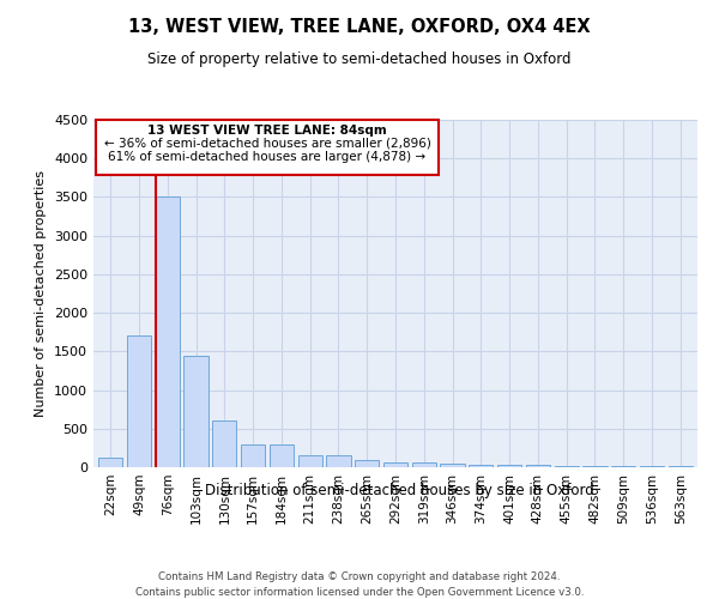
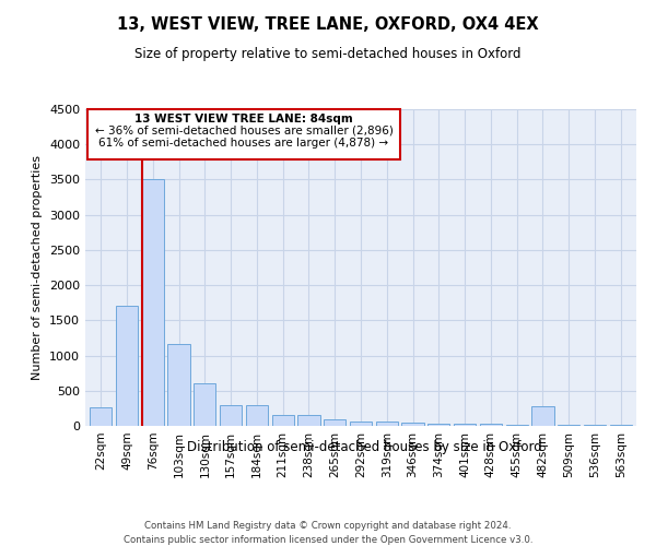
22sqm: 120 -> 260
103sqm: 1450 -> 1160
482sqm: 20 -> 280
